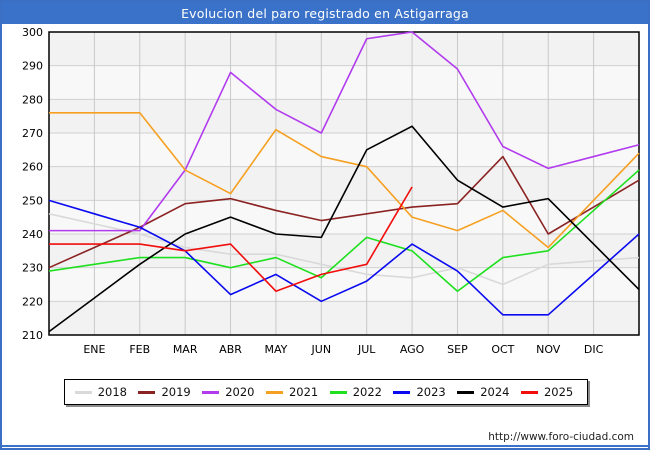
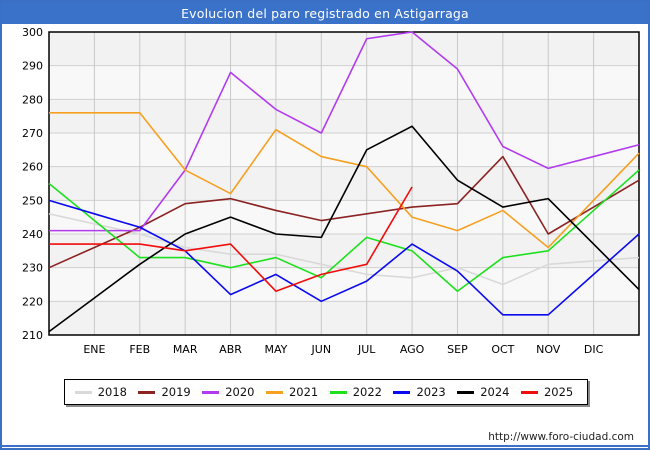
2022/ENE: 231 -> 244
